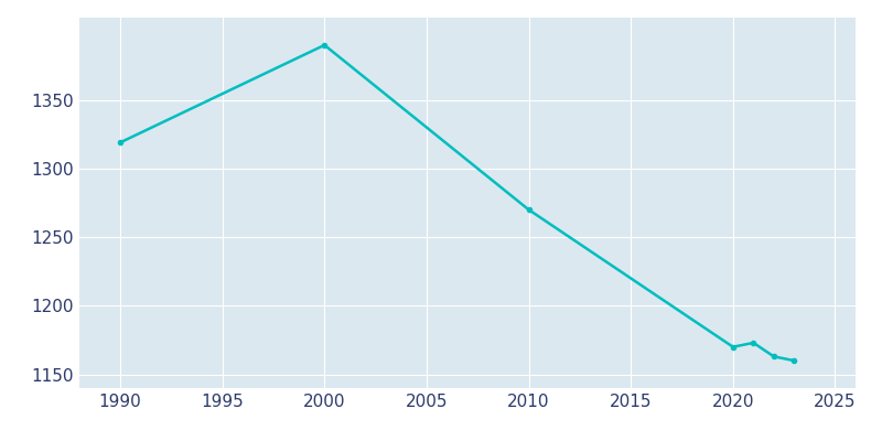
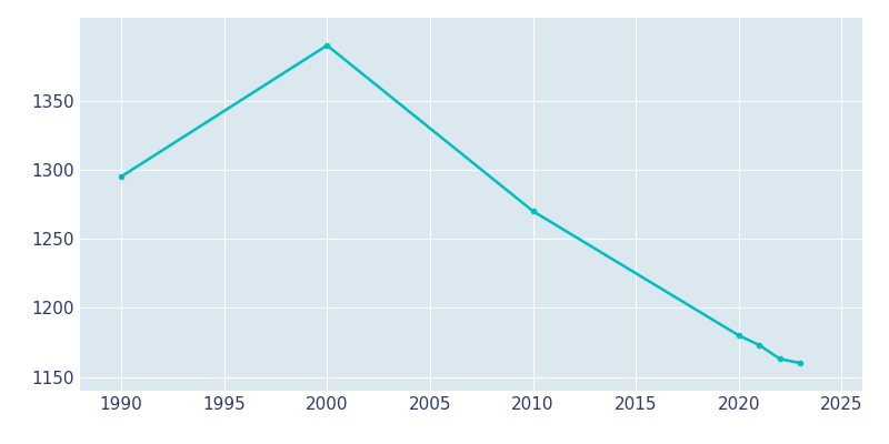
1990: 1319 -> 1295
2020: 1170 -> 1180
